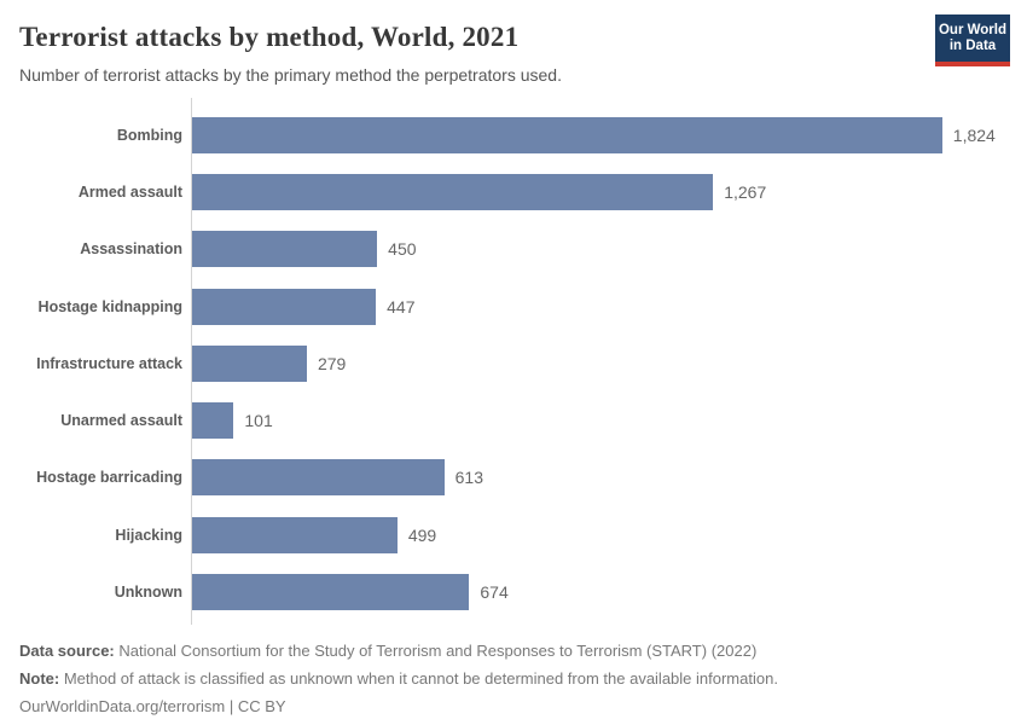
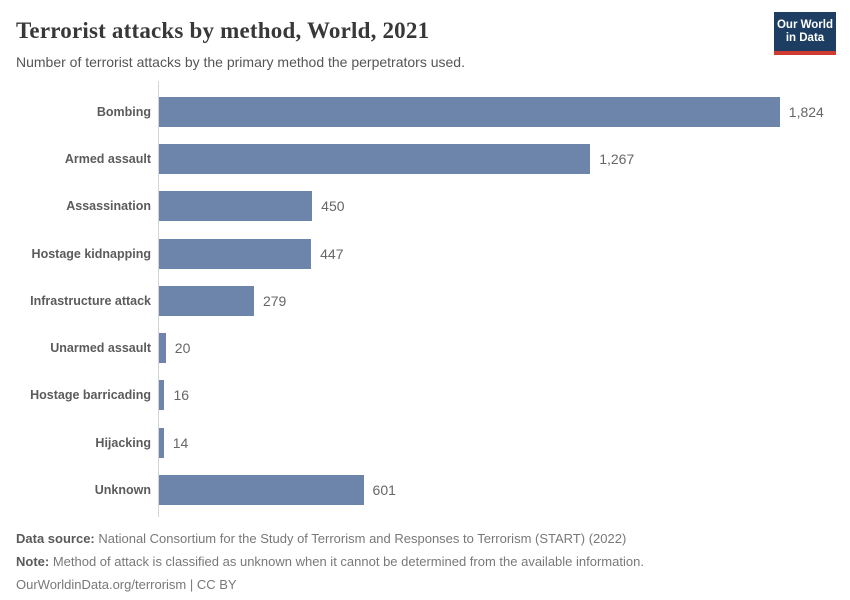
Unarmed assault: 101 -> 20
Hostage barricading: 613 -> 16
Hijacking: 499 -> 14
Unknown: 674 -> 601
